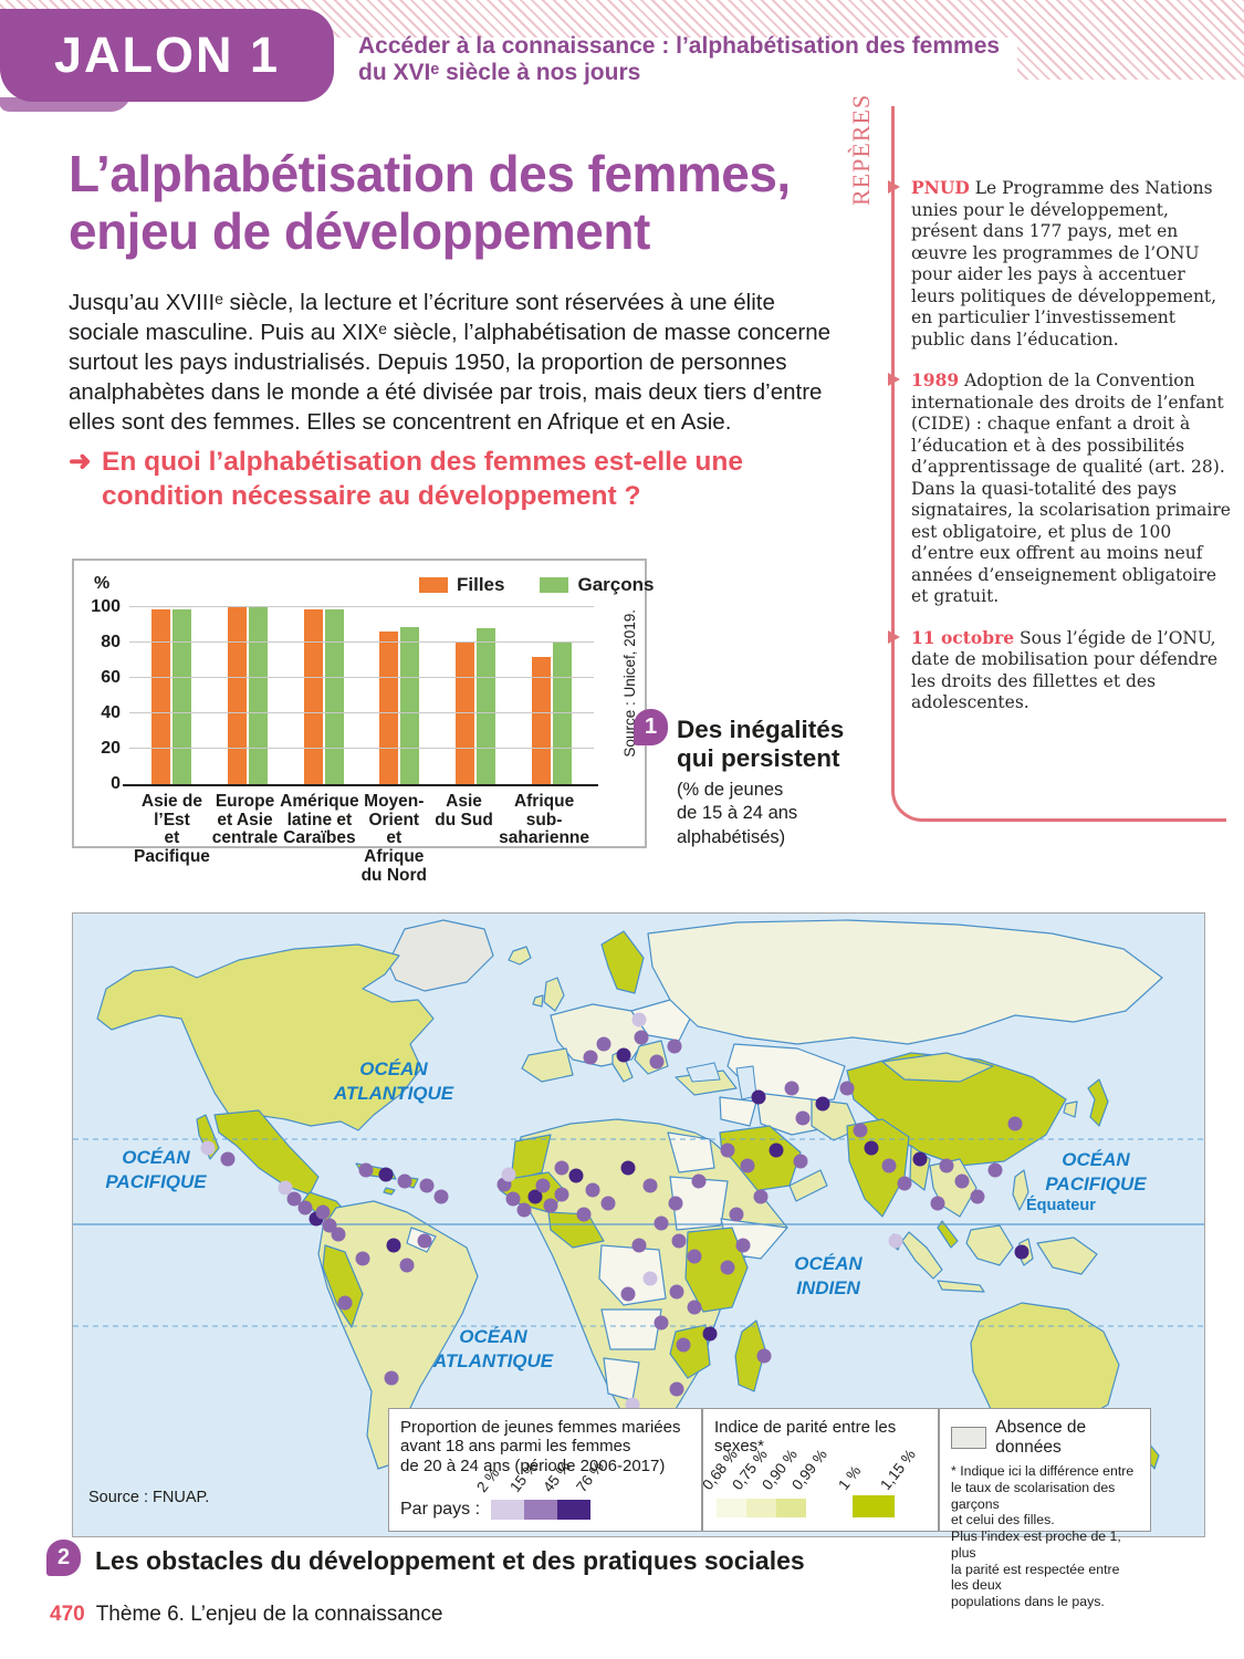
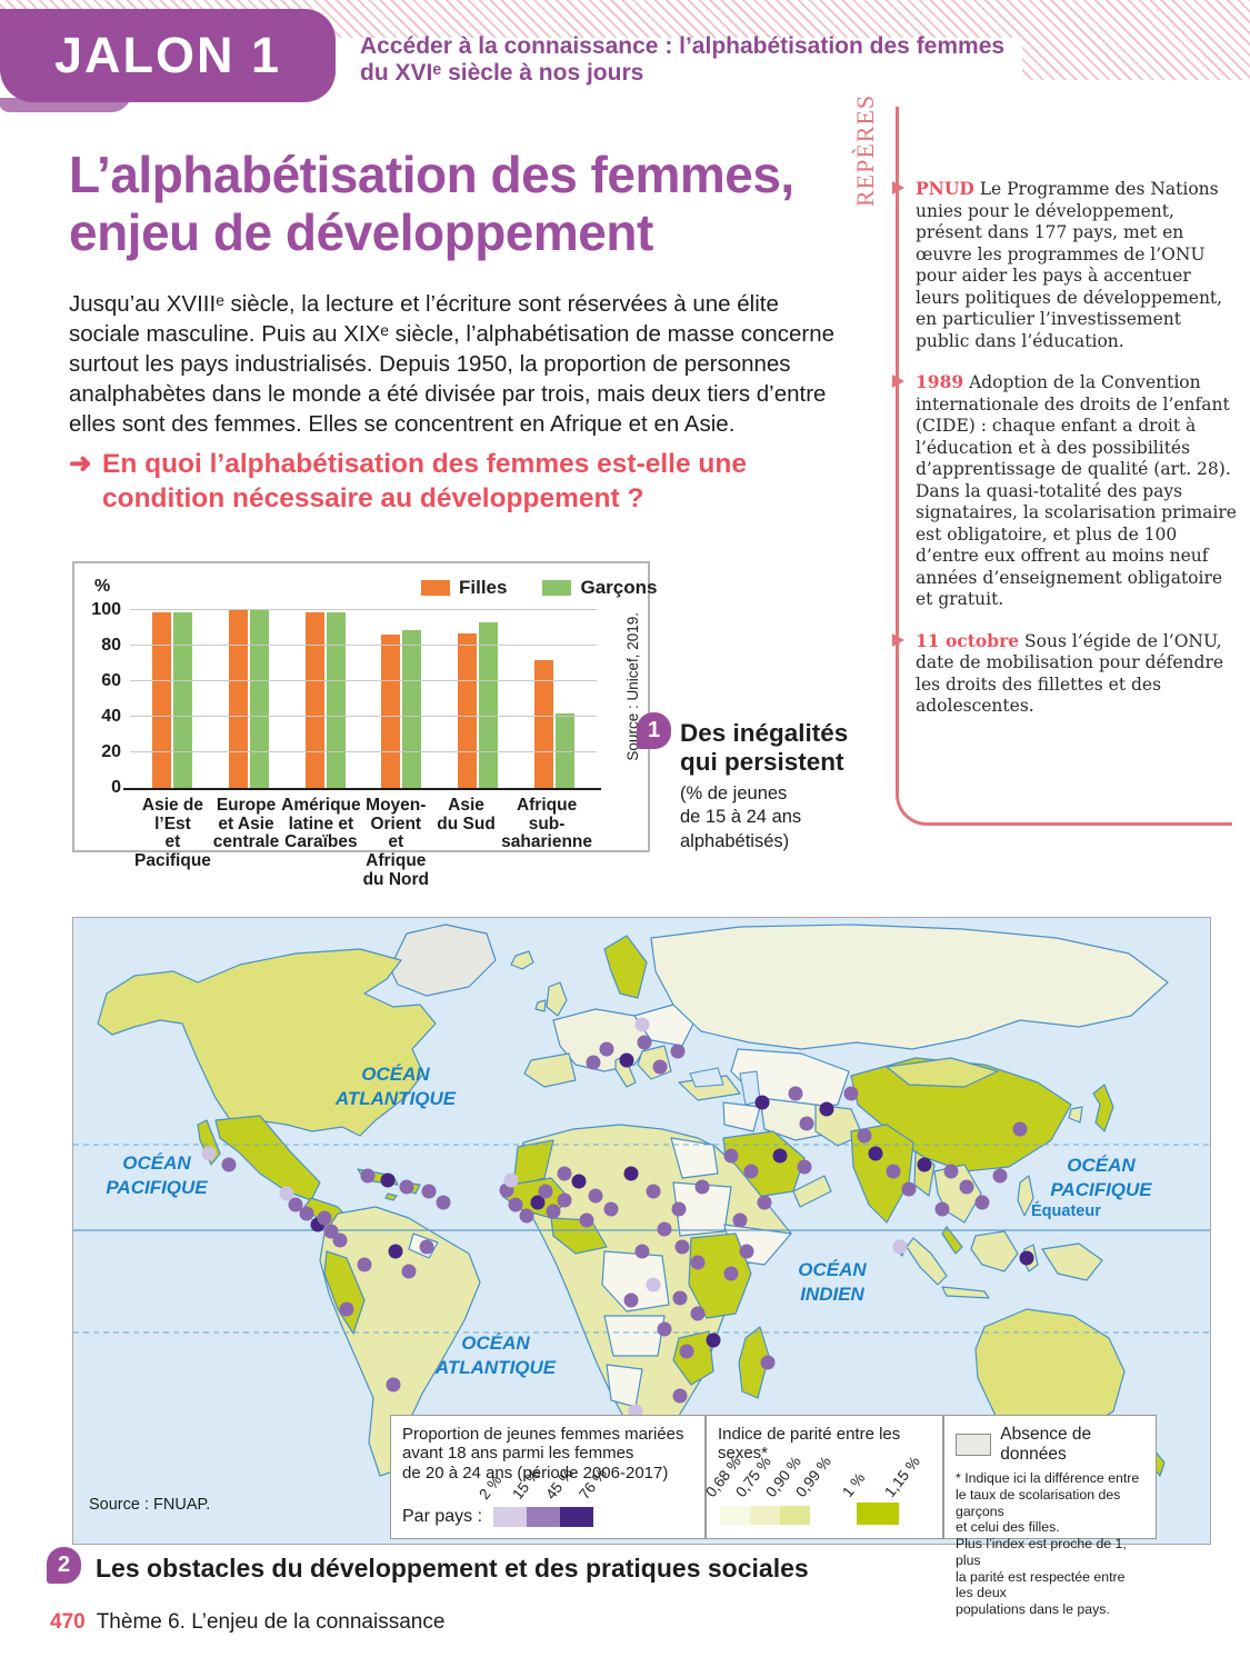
Filles/Asie du Sud: 80 -> 87
Garçons/Asie du Sud: 88 -> 93
Garçons/Afrique sub- saharienne: 80 -> 42
